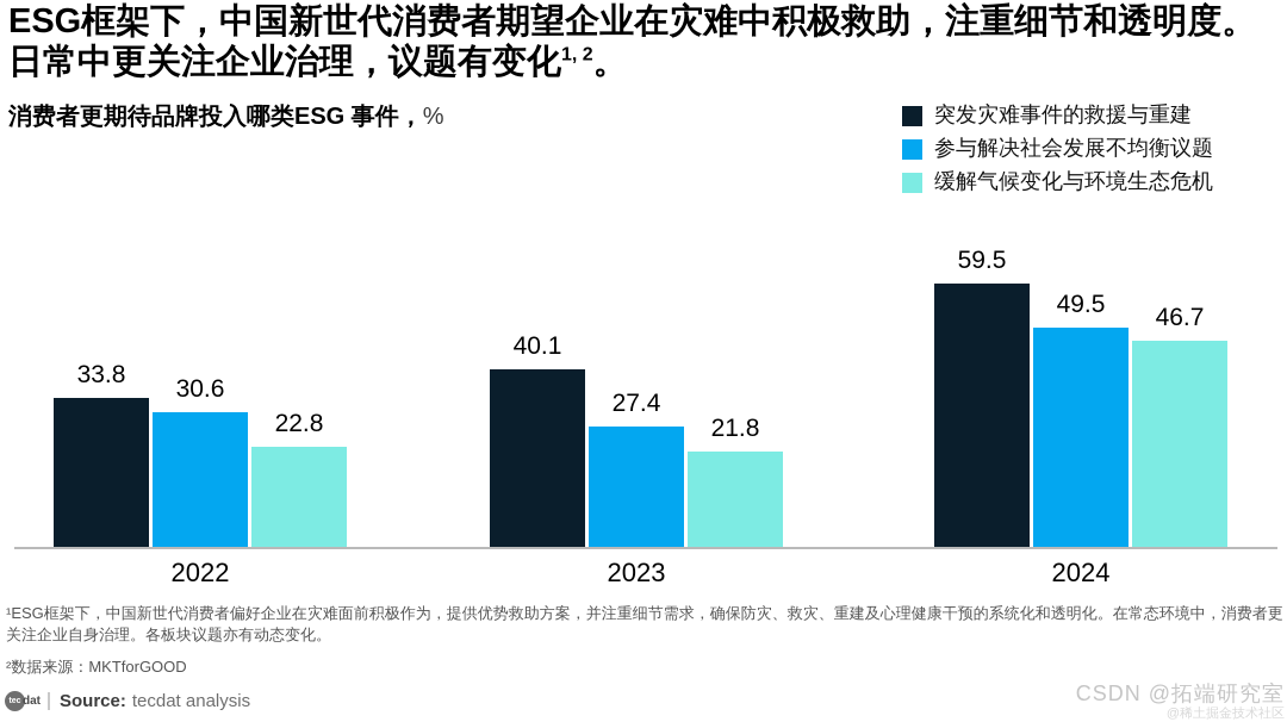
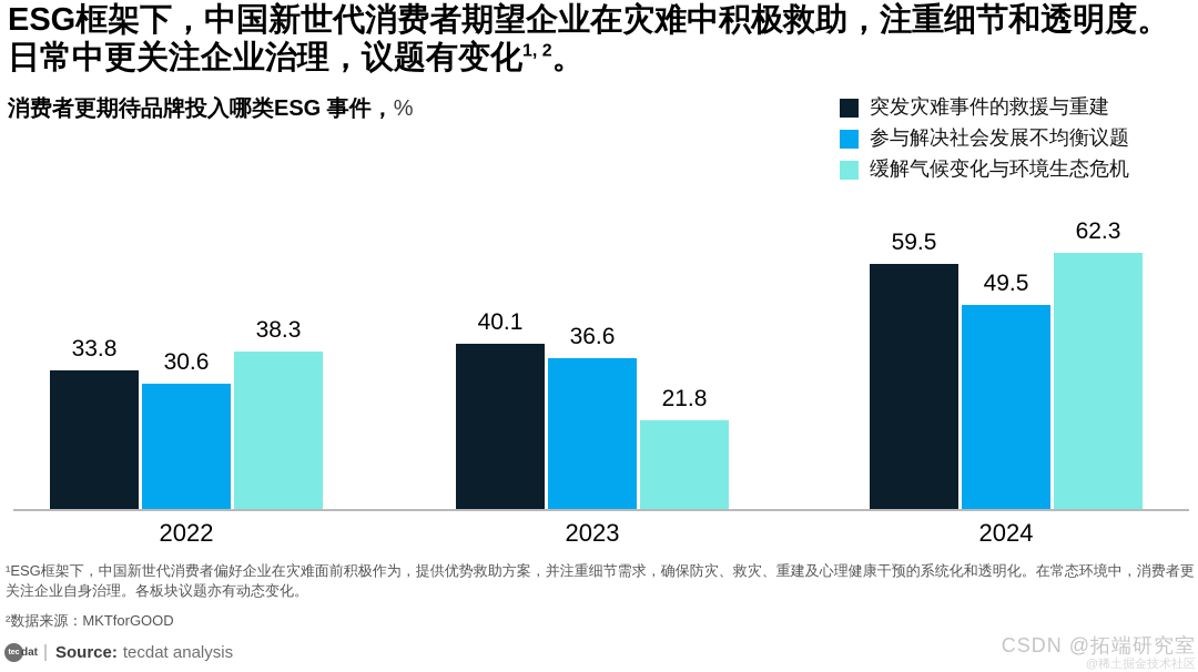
缓解气候变化与环境生态危机/2022: 22.8 -> 38.3
参与解决社会发展不均衡议题/2023: 27.4 -> 36.6
缓解气候变化与环境生态危机/2024: 46.7 -> 62.3
